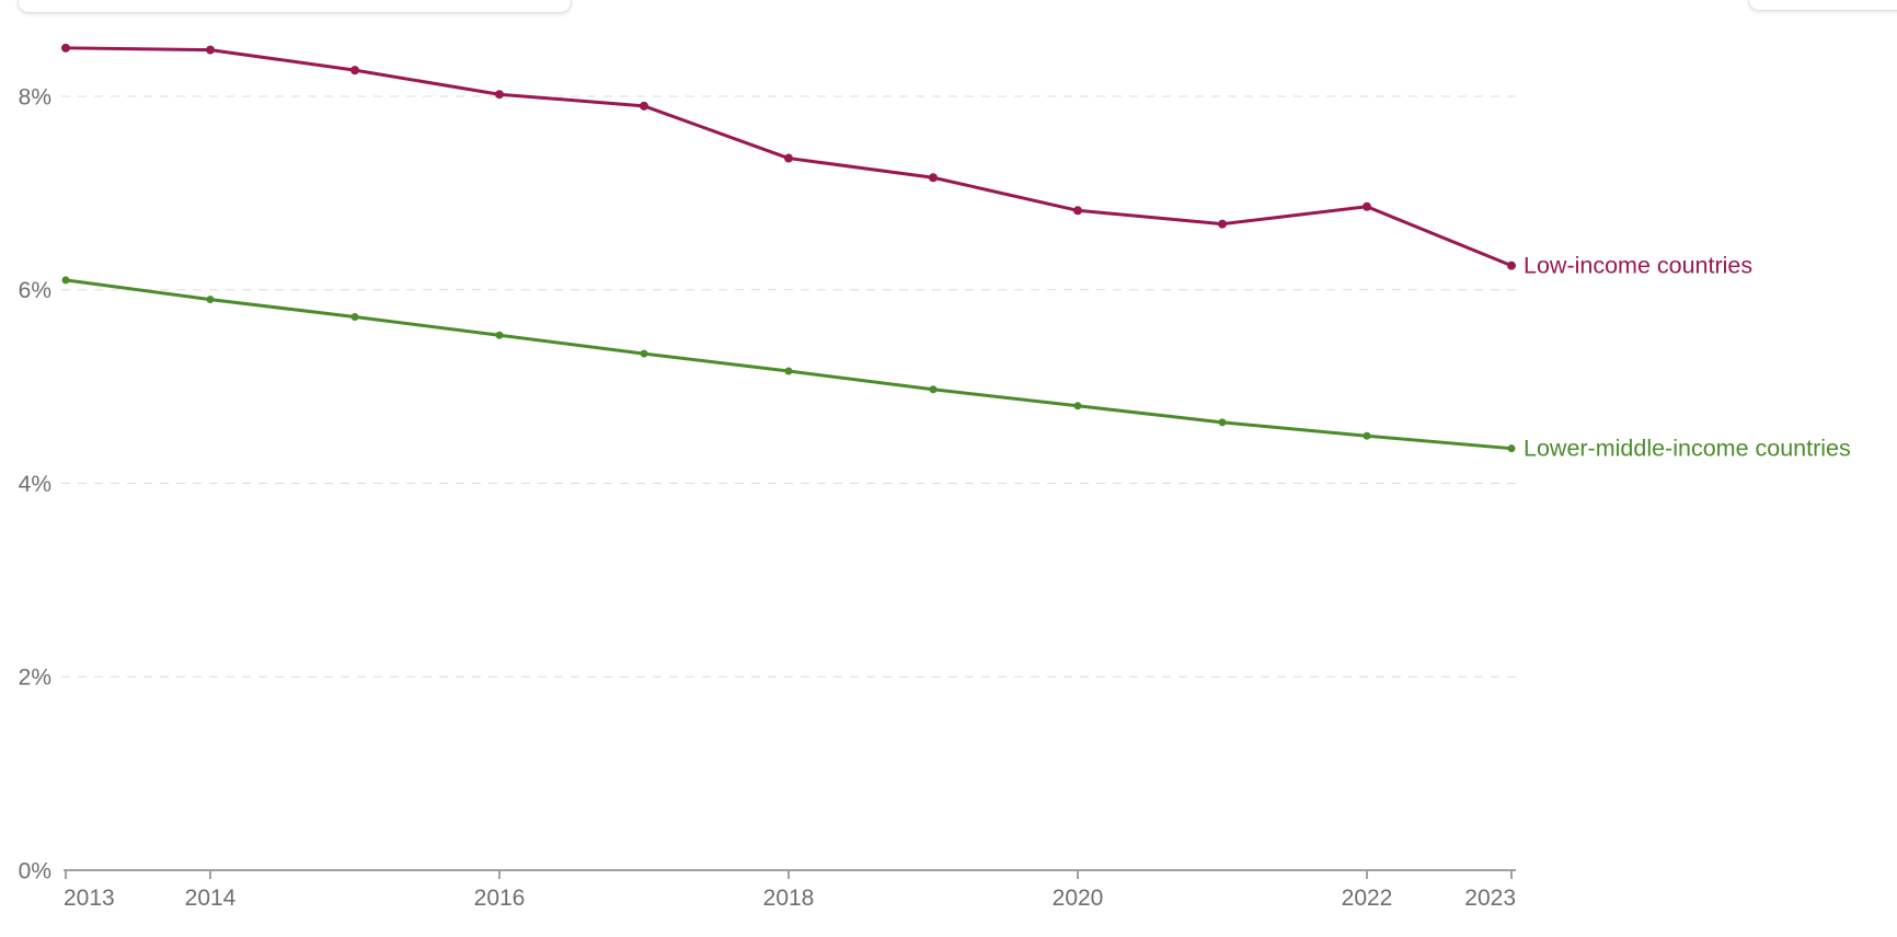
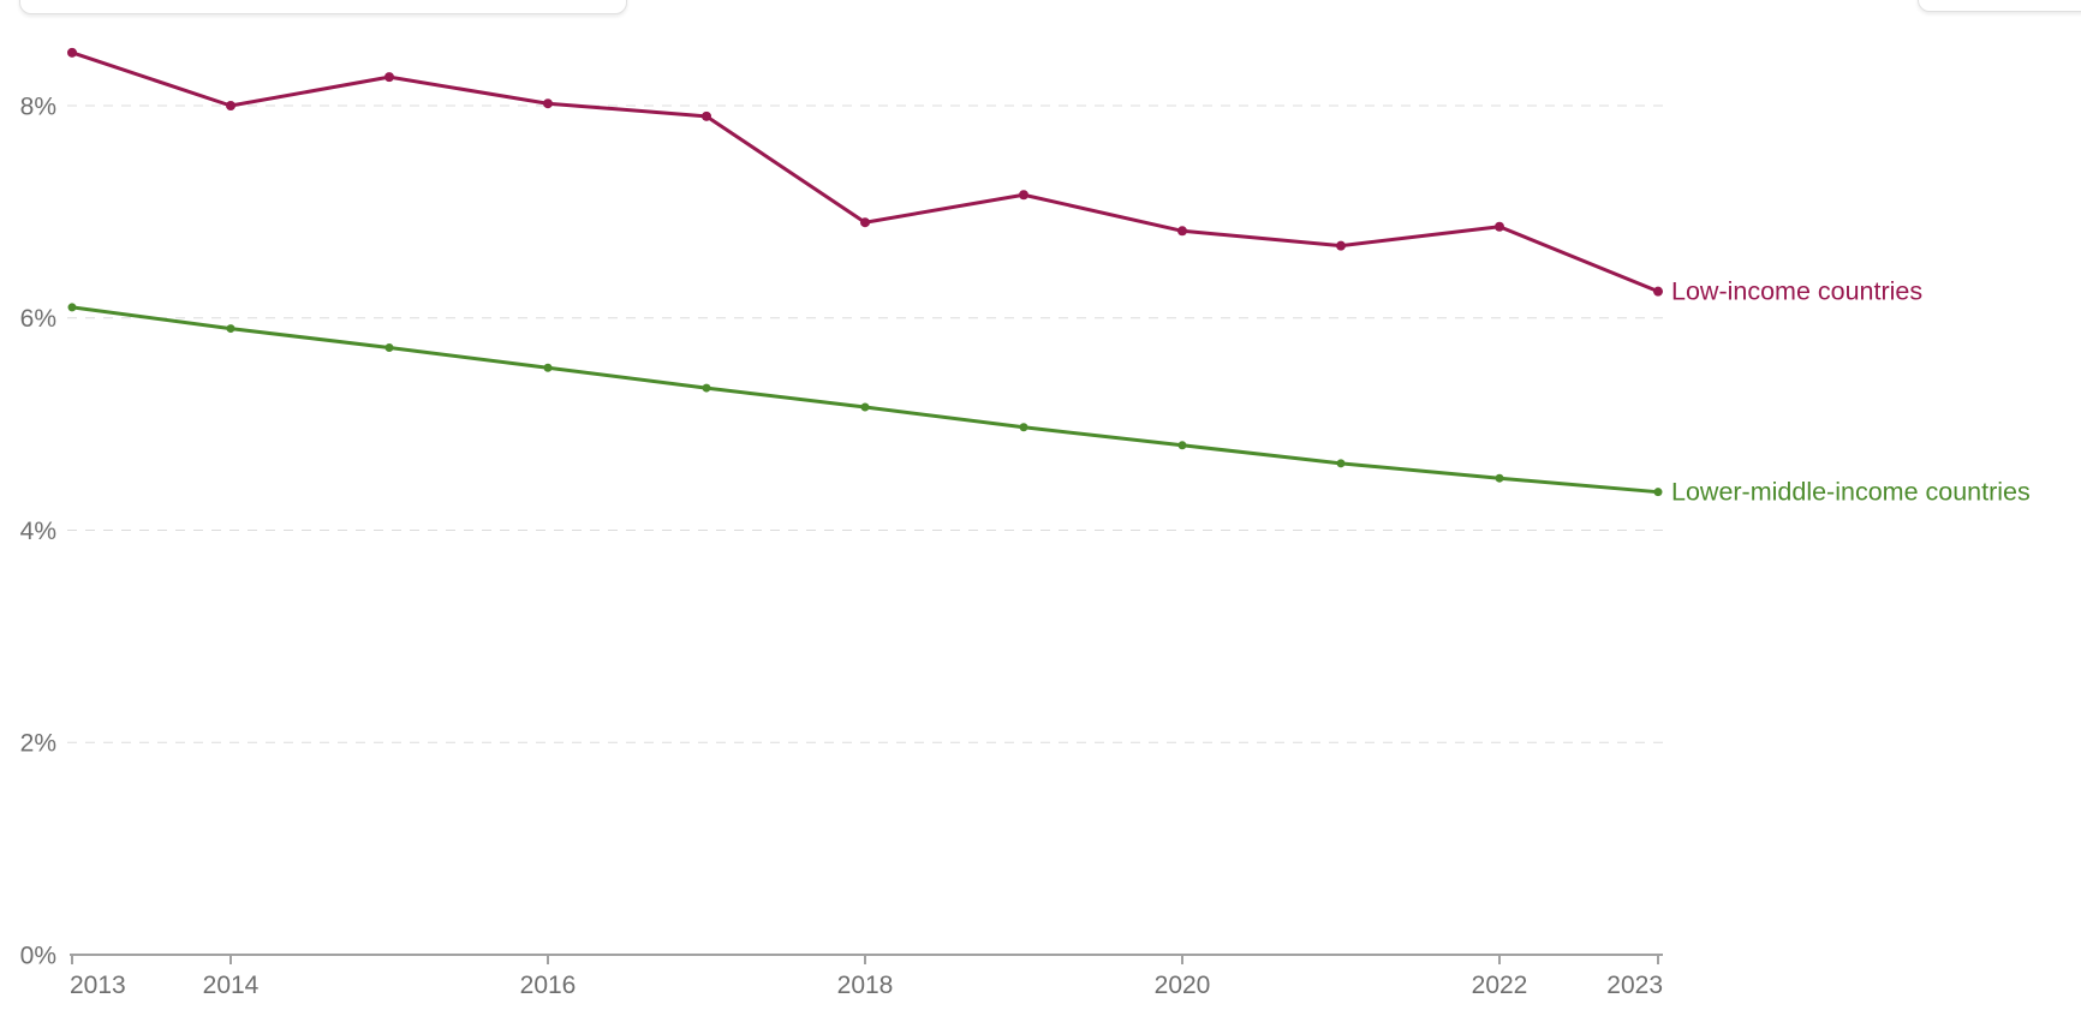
Low-income countries/2014: 8.5% -> 8.0%
Low-income countries/2018: 7.4% -> 6.9%
